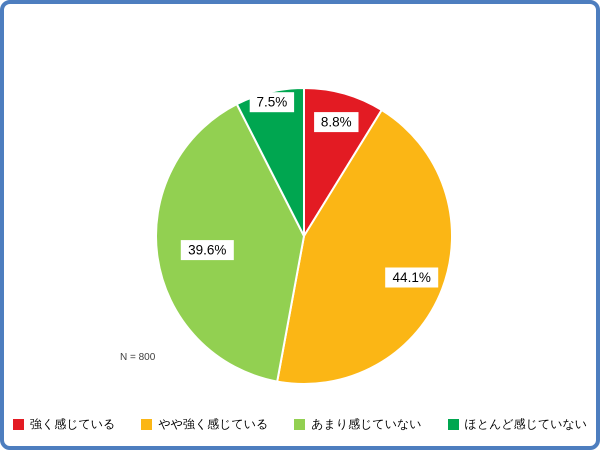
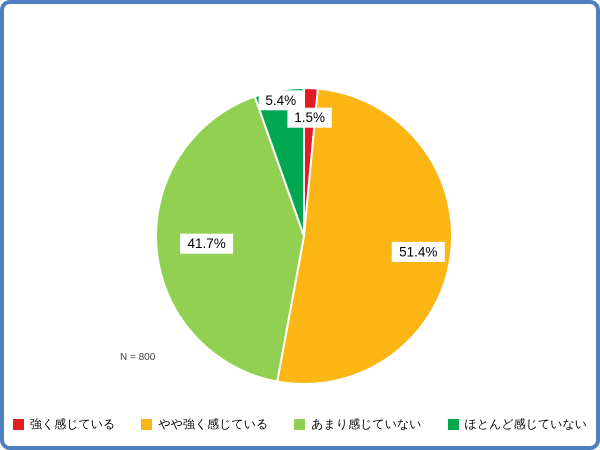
強く感じている: 8.8% -> 1.5%
やや強く感じている: 44.1% -> 51.4%
あまり感じていない: 39.6% -> 41.7%
ほとんど感じていない: 7.5% -> 5.4%
